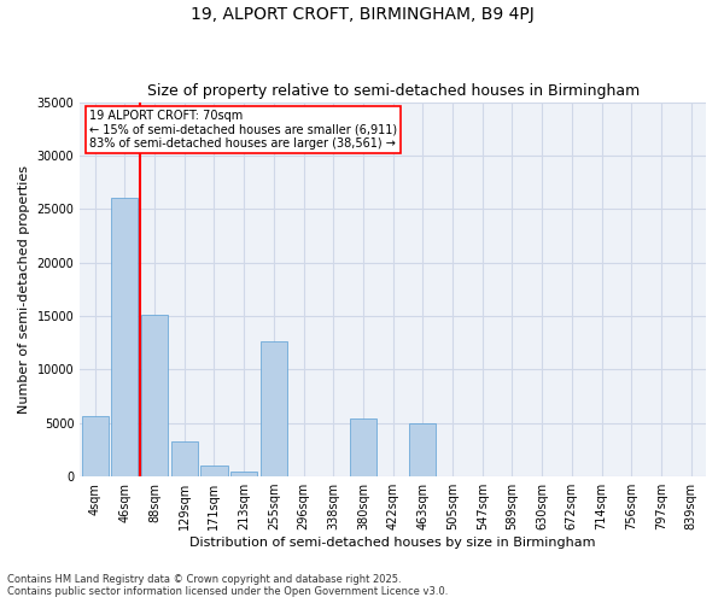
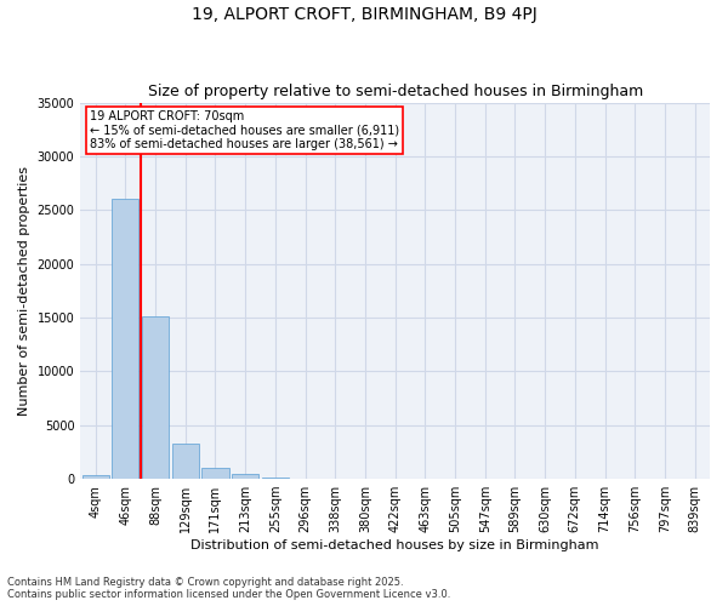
4sqm: 5600 -> 400
255sqm: 12600 -> 100
380sqm: 5400 -> 0
463sqm: 5000 -> 0
